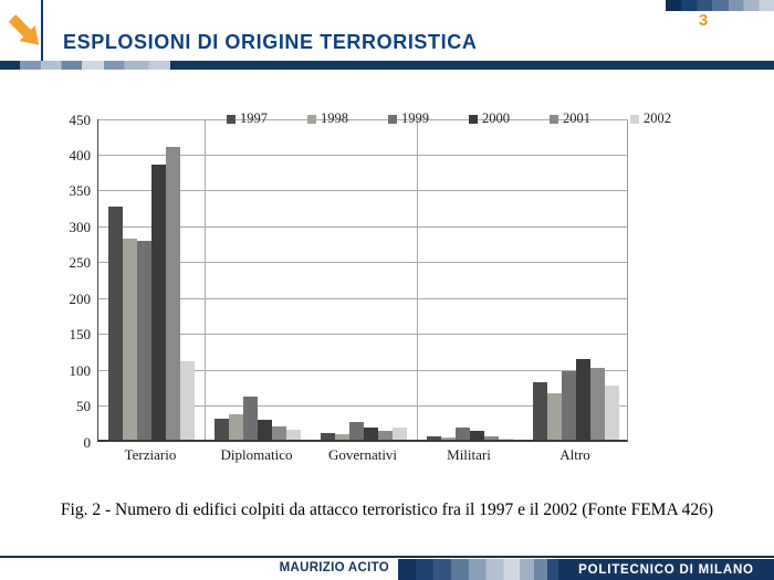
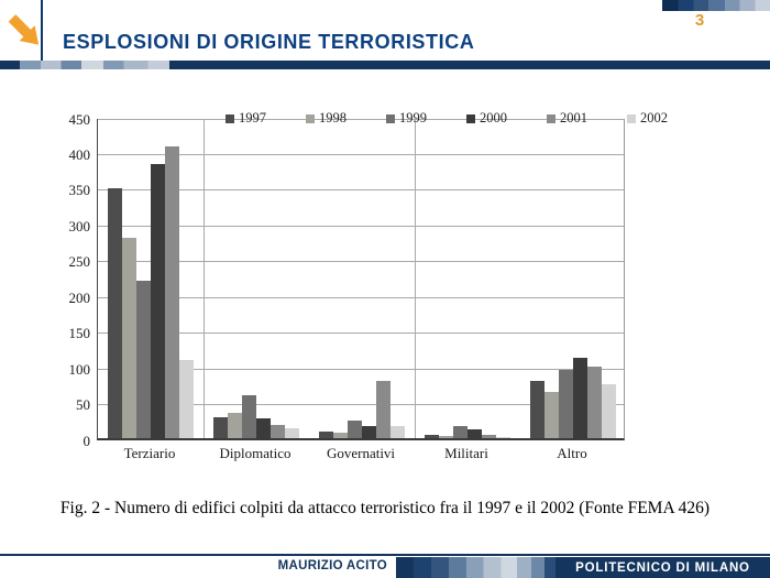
1997/Terziario: 320 -> 350
1999/Terziario: 280 -> 220
2001/Governativi: 10 -> 80
